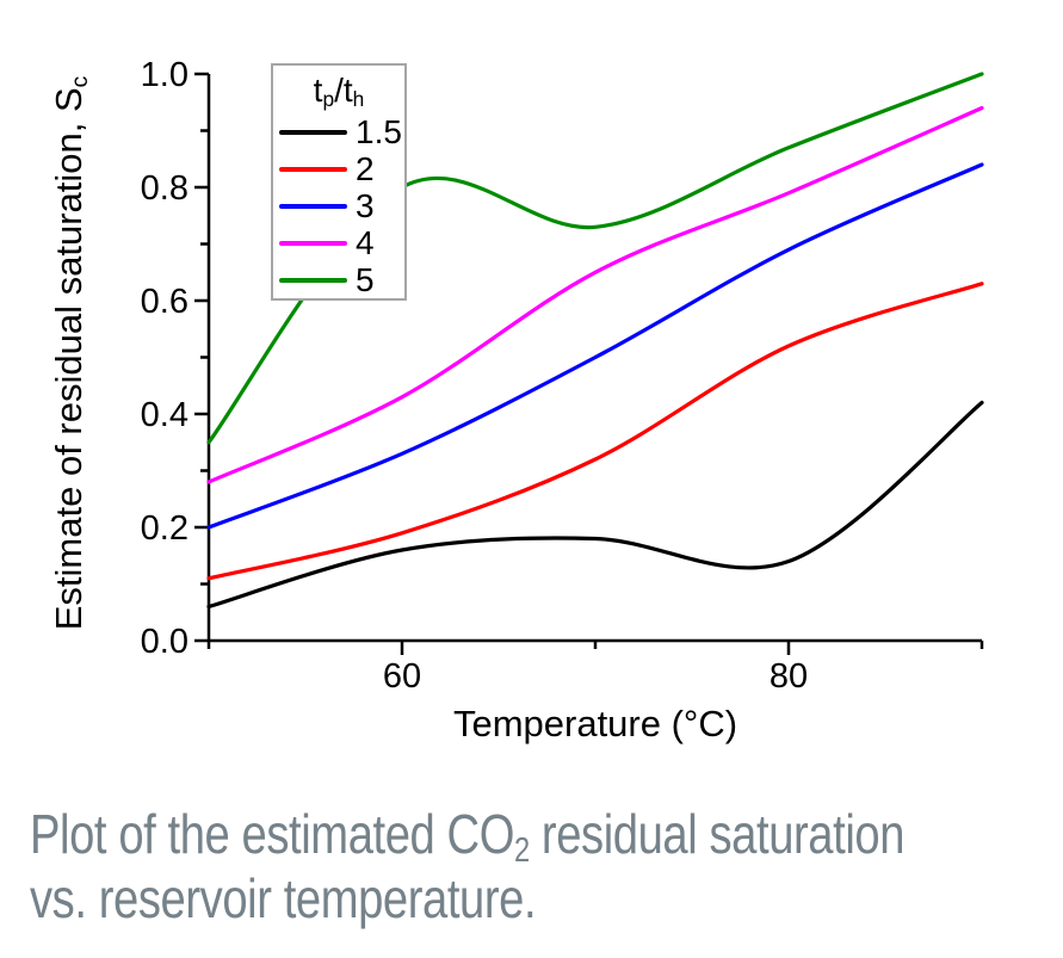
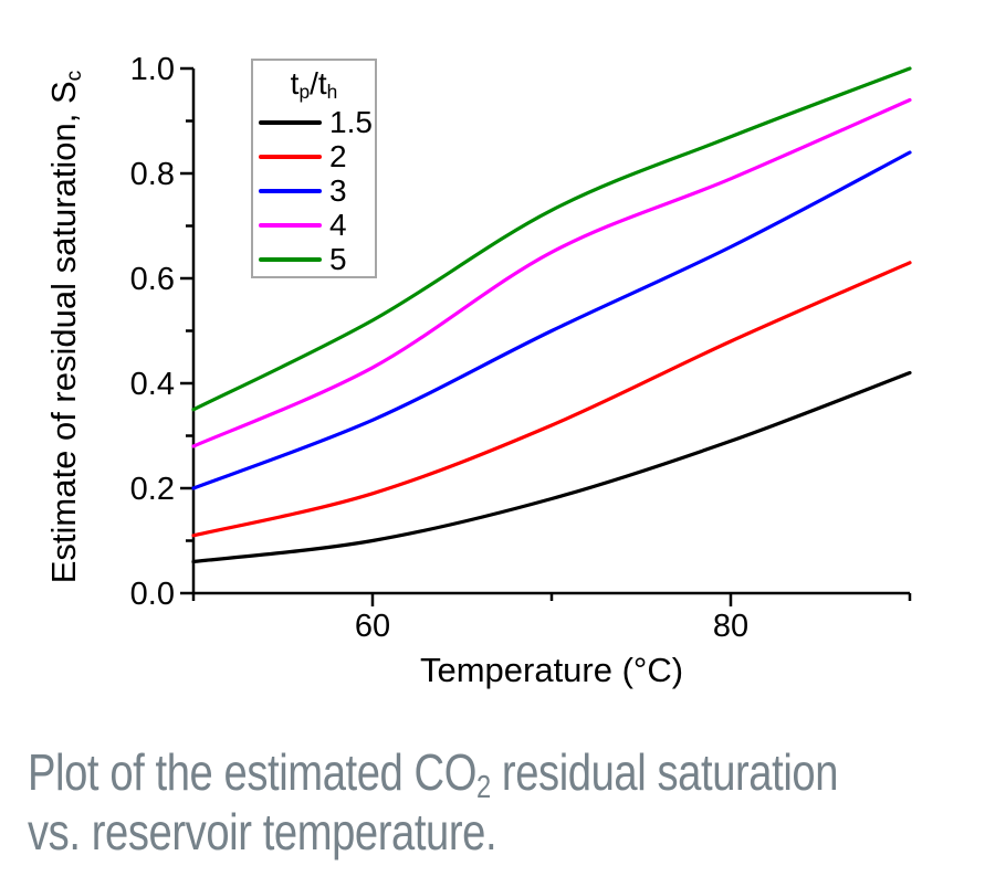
1.5/60: 0.16 -> 0.10
5/60: 0.80 -> 0.52
1.5/80: 0.14 -> 0.29
2/80: 0.52 -> 0.48
3/80: 0.69 -> 0.66
